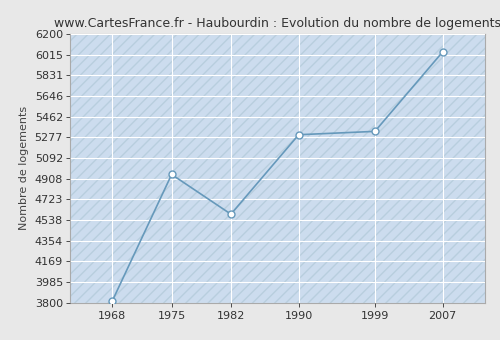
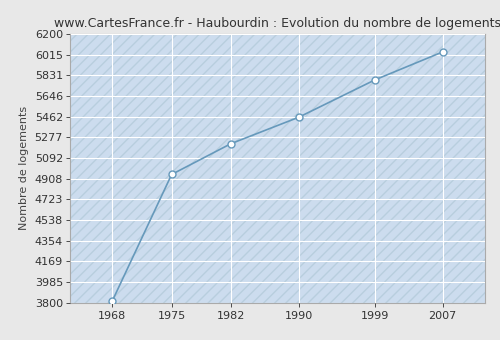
1982: 4590 -> 5220
1990: 5300 -> 5460
1999: 5330 -> 5790
